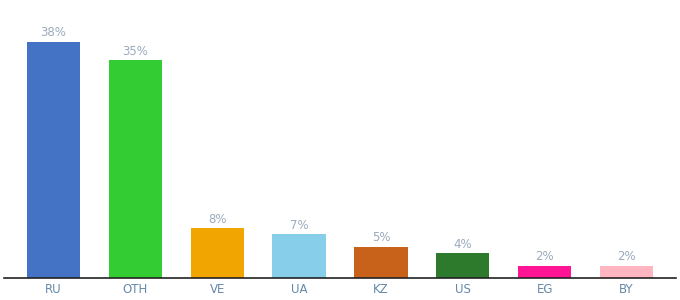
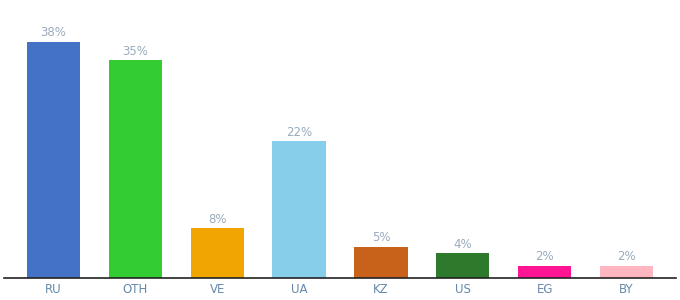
UA: 7% -> 22%
